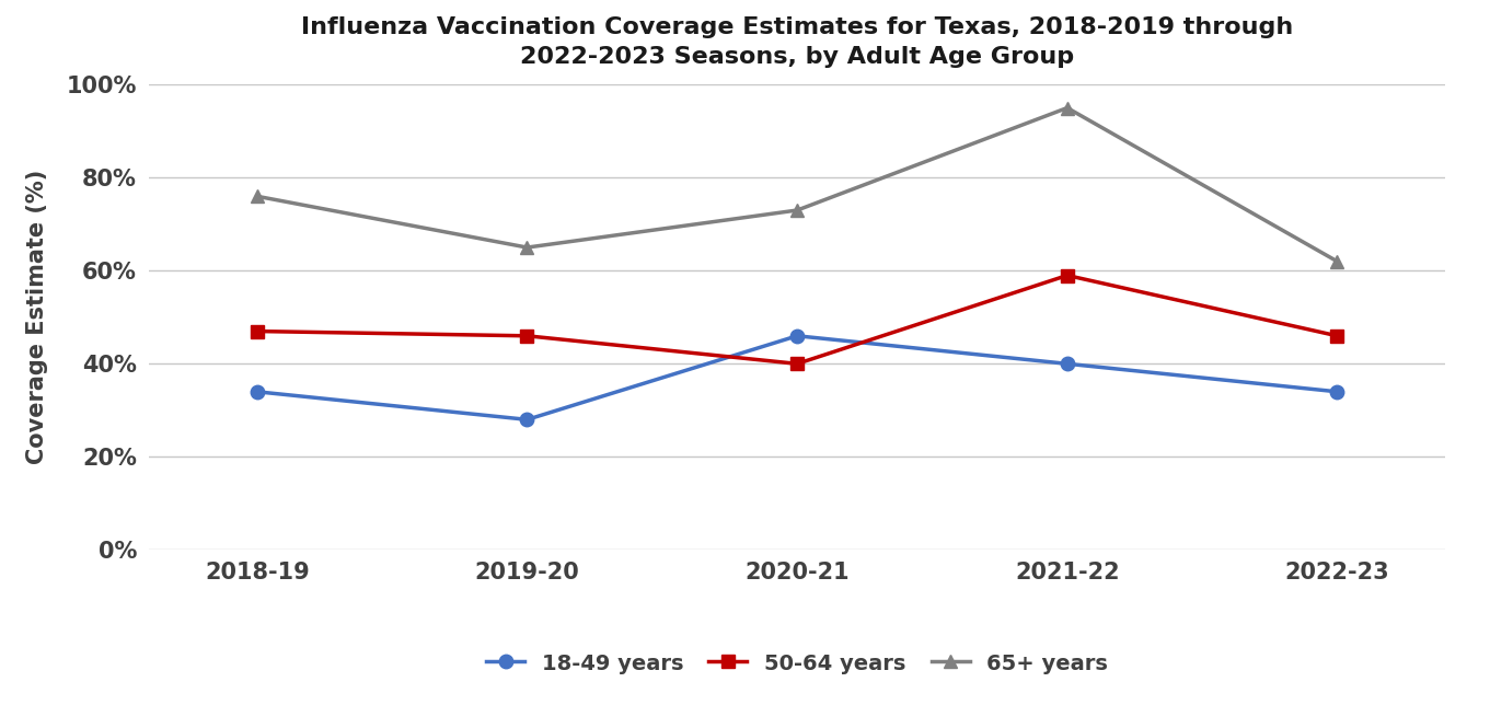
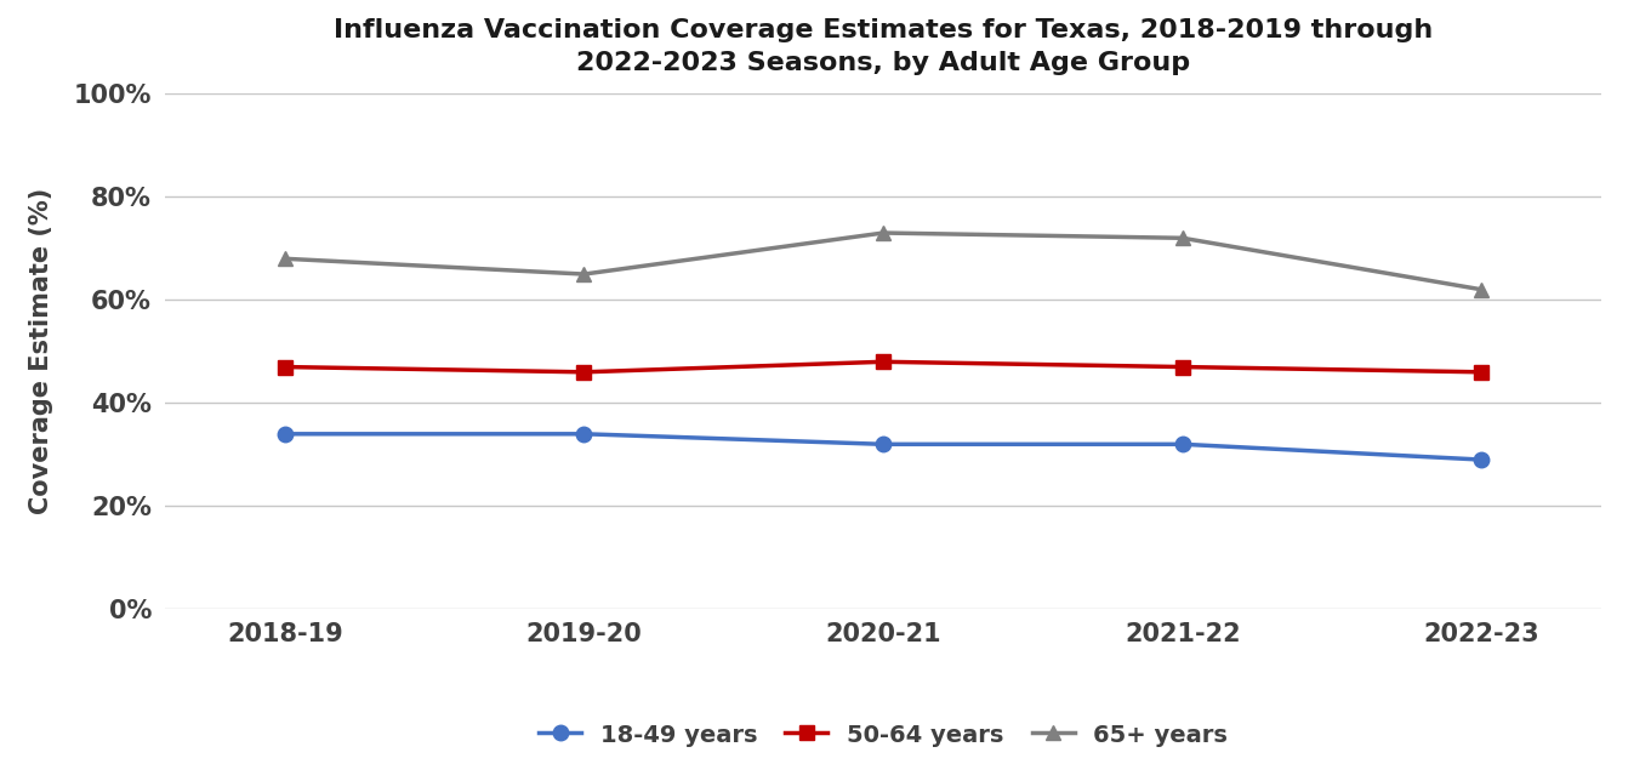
65+ years/2018-19: 76% -> 68%
18-49 years/2019-20: 28% -> 34%
18-49 years/2020-21: 46% -> 32%
50-64 years/2020-21: 40% -> 48%
18-49 years/2021-22: 40% -> 32%
50-64 years/2021-22: 59% -> 47%
65+ years/2021-22: 95% -> 72%
18-49 years/2022-23: 34% -> 29%
